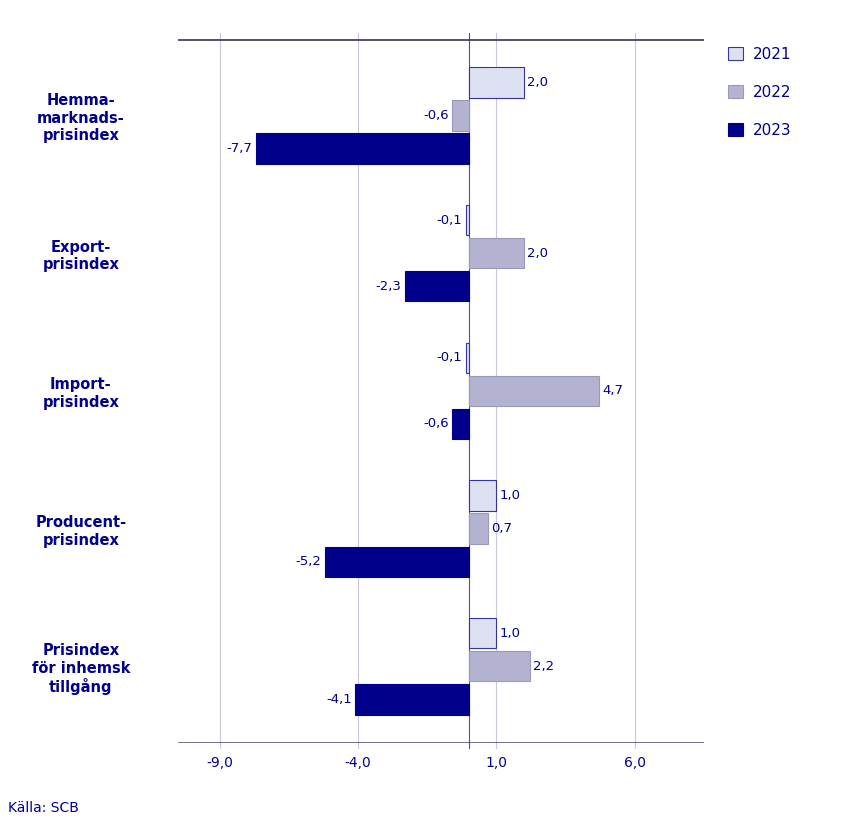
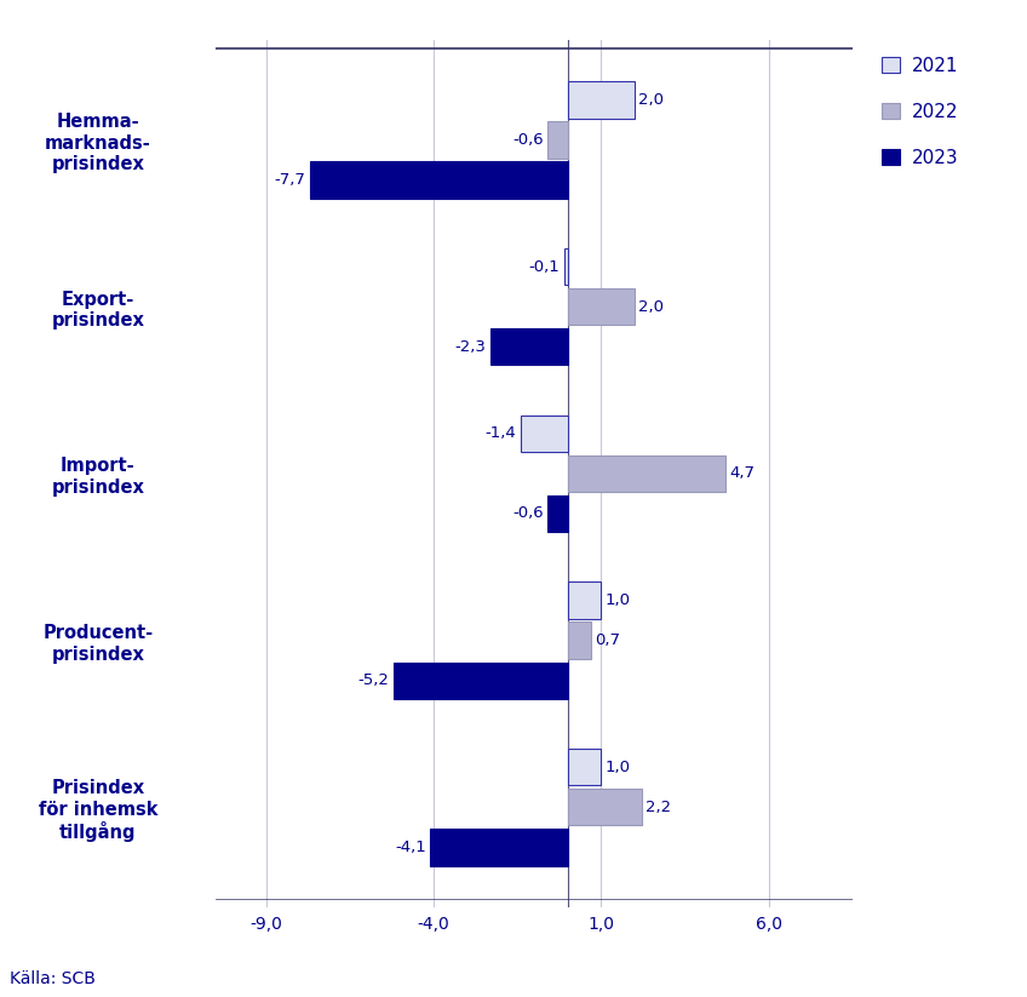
2021/Import- prisindex: -0,1 -> -1,4
